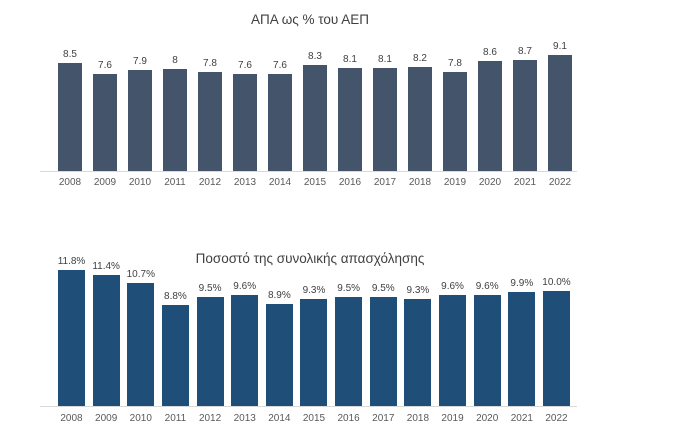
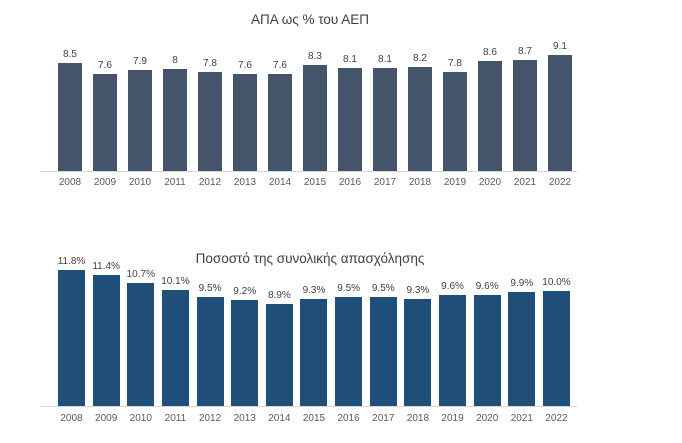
Ποσοστό της συνολικής απασχόλησης/2011: 8.8% -> 10.1%
Ποσοστό της συνολικής απασχόλησης/2013: 9.6% -> 9.2%
